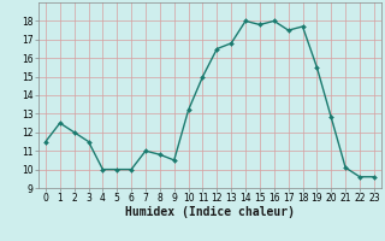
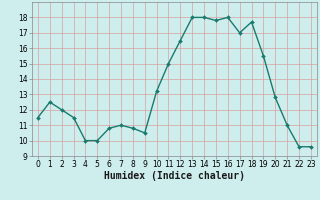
6: 10.0 -> 10.8
13: 16.8 -> 18.0
17: 17.5 -> 17.0
21: 10.1 -> 11.0
